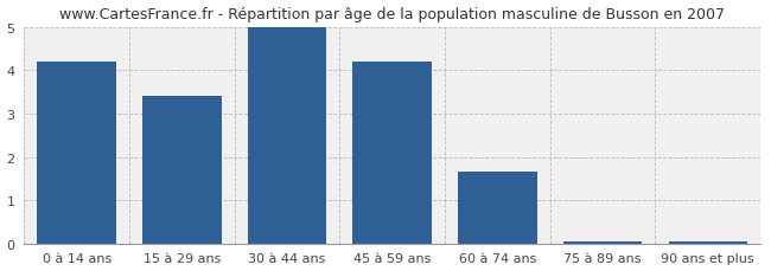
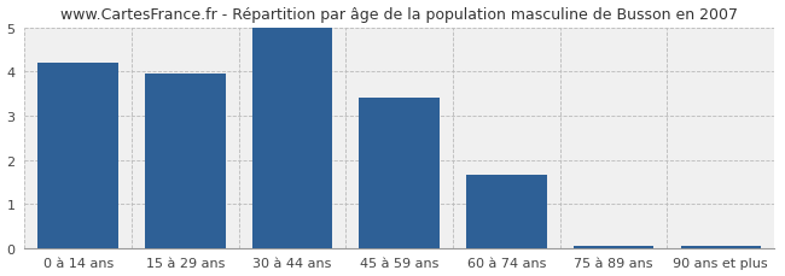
15 à 29 ans: 3.40 -> 3.95
45 à 59 ans: 4.20 -> 3.40
